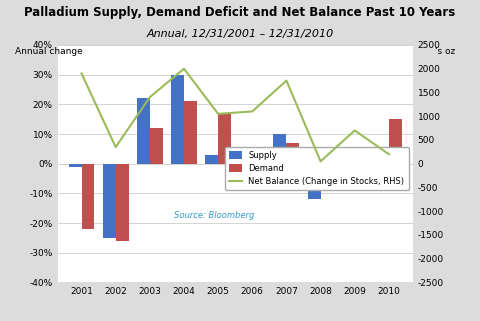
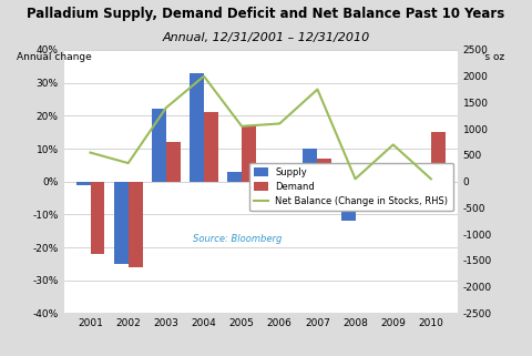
Net Balance (Change in Stocks, RHS)/2001: 1900 -> 550
Supply/2004: 30% -> 33%
Net Balance (Change in Stocks, RHS)/2010: 200 -> 50
